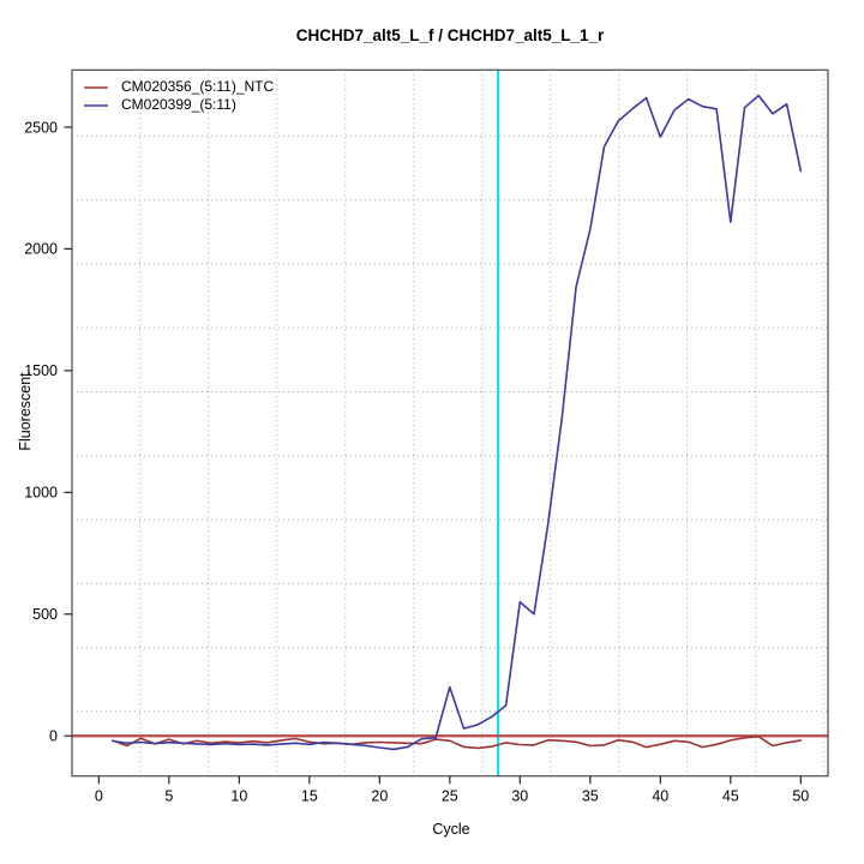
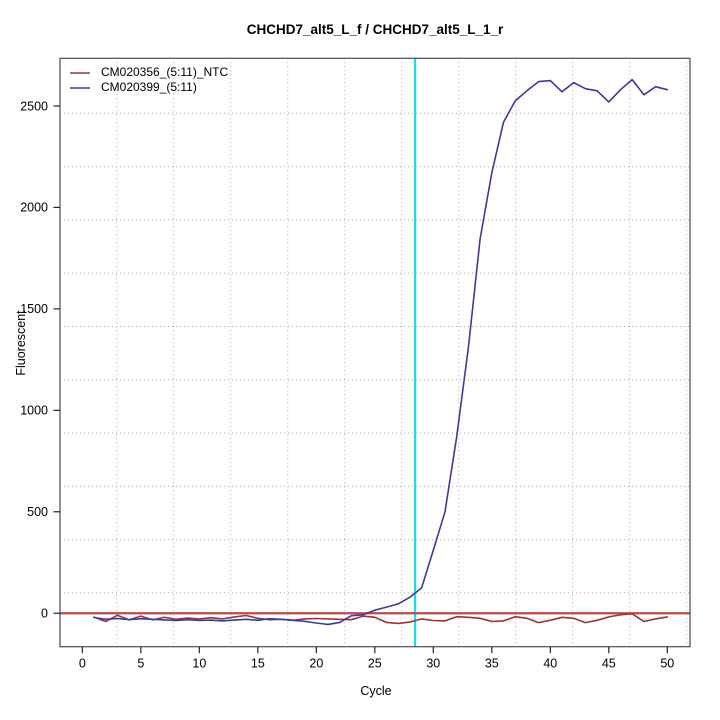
CM020399_(5:11)/25: 200 -> 20
CM020399_(5:11)/30: 550 -> 310
CM020399_(5:11)/35: 2080 -> 2170
CM020399_(5:11)/40: 2460 -> 2620
CM020399_(5:11)/45: 2110 -> 2520
CM020399_(5:11)/50: 2320 -> 2580
